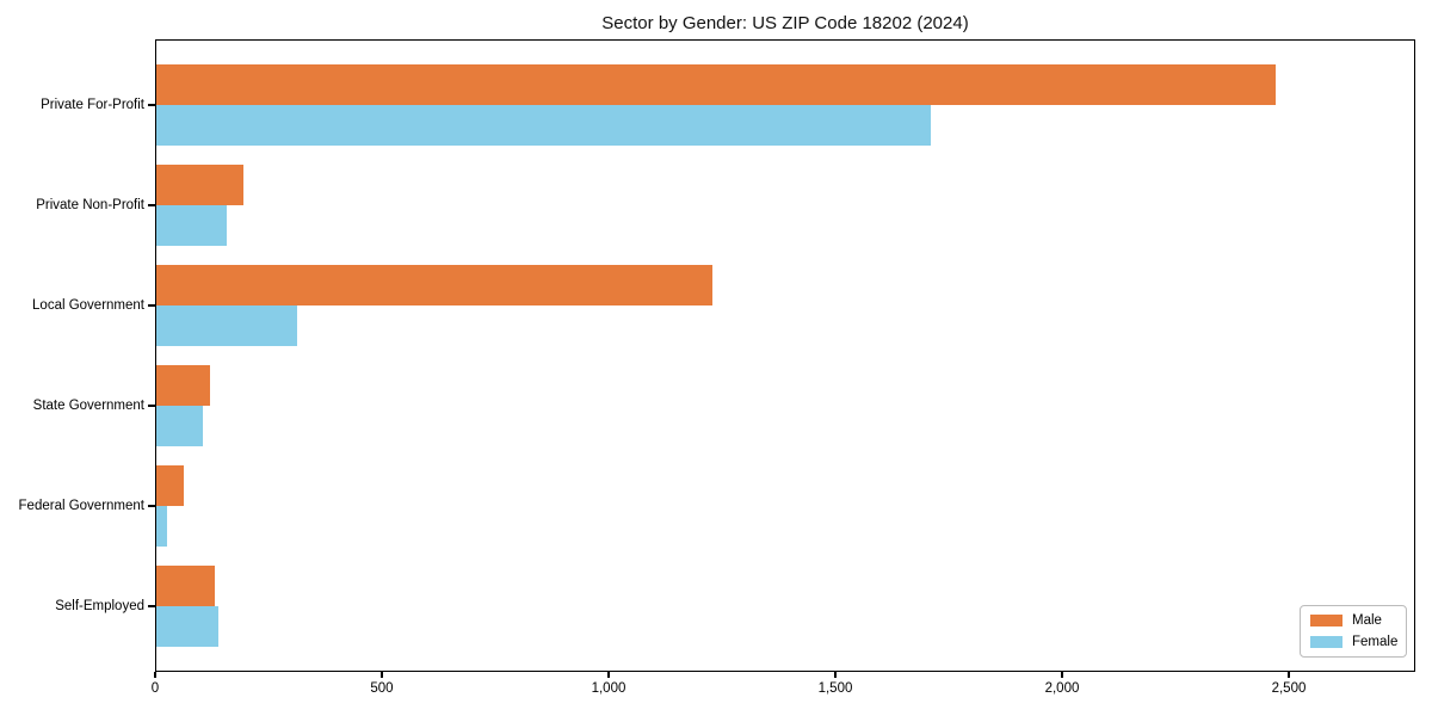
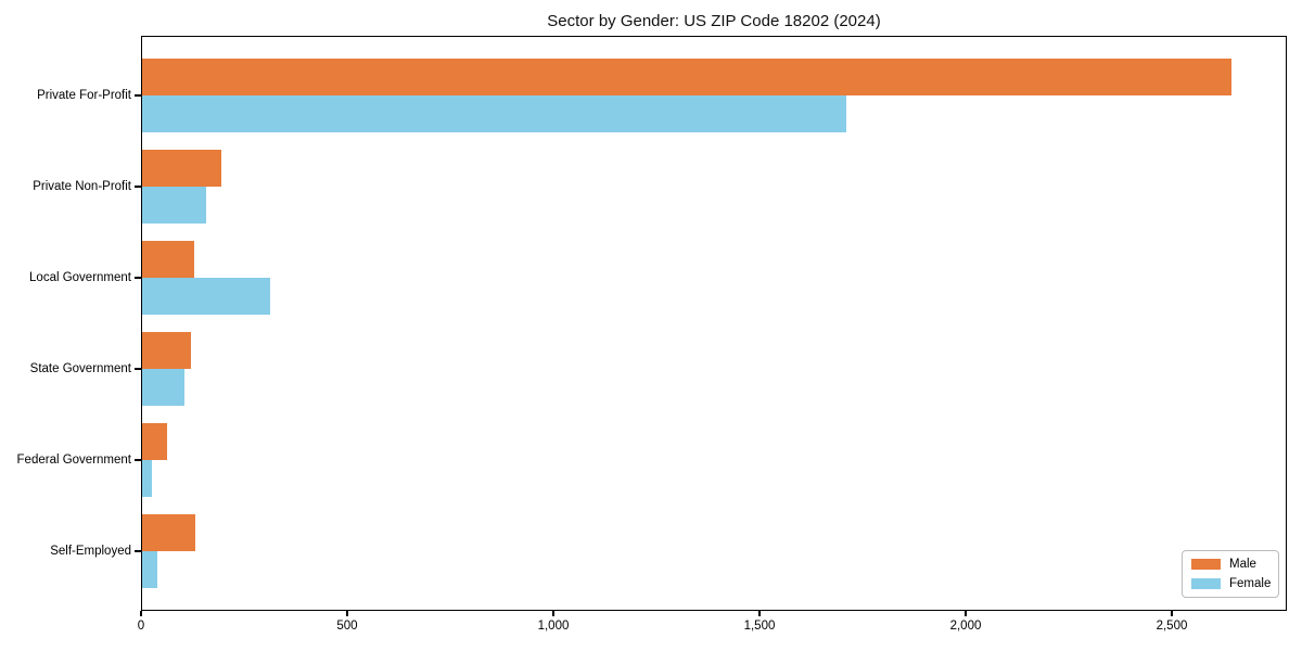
Male/Private For-Profit: 2470 -> 2640
Male/Local Government: 1230 -> 130
Female/Self-Employed: 140 -> 40
